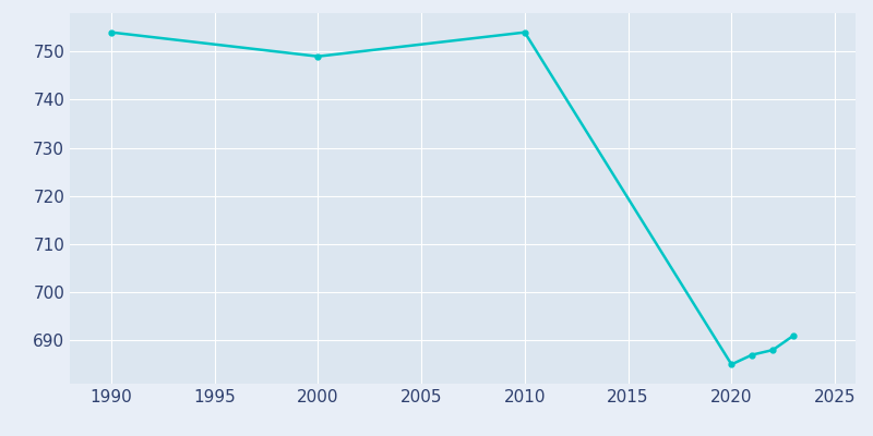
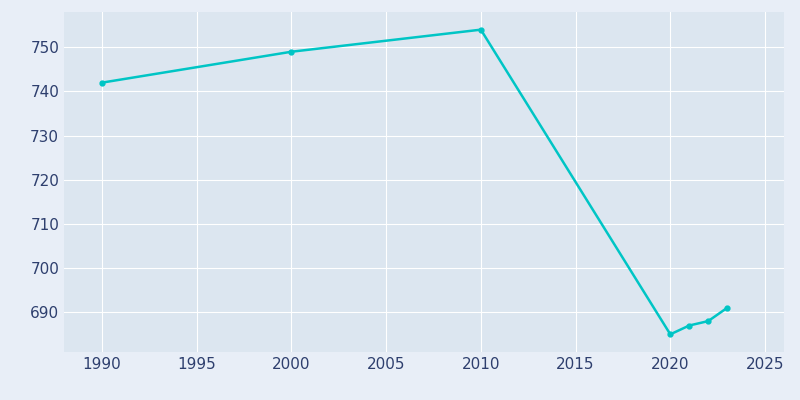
1990: 754 -> 742
